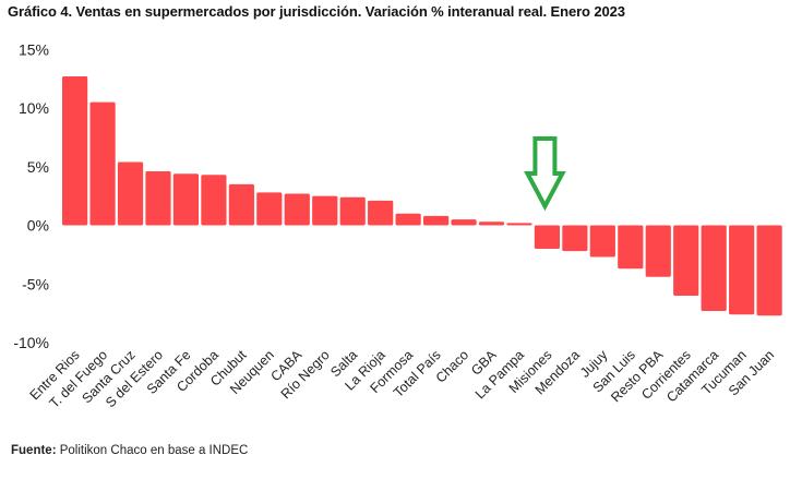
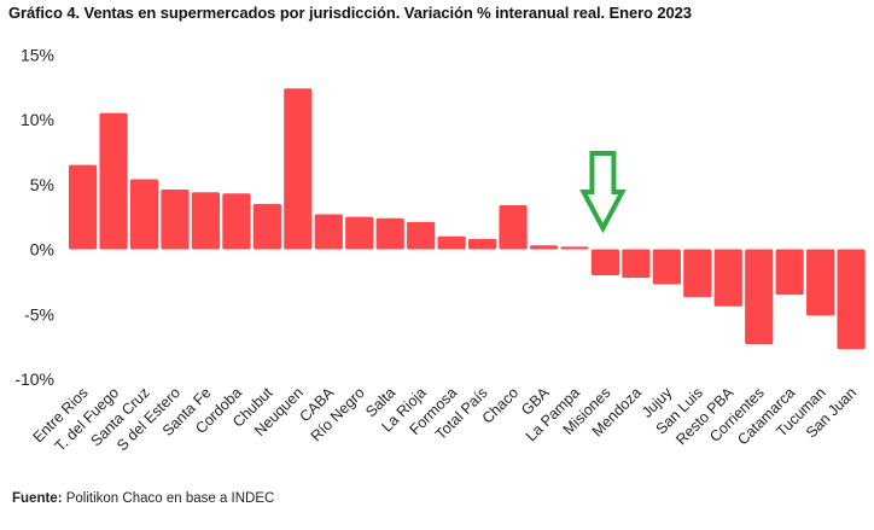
Entre Rios: 12.7% -> 6.5%
Neuquen: 2.8% -> 12.4%
Chaco: 0.5% -> 3.4%
Corrientes: -6.0% -> -7.3%
Catamarca: -7.3% -> -3.5%
Tucuman: -7.6% -> -5.1%
